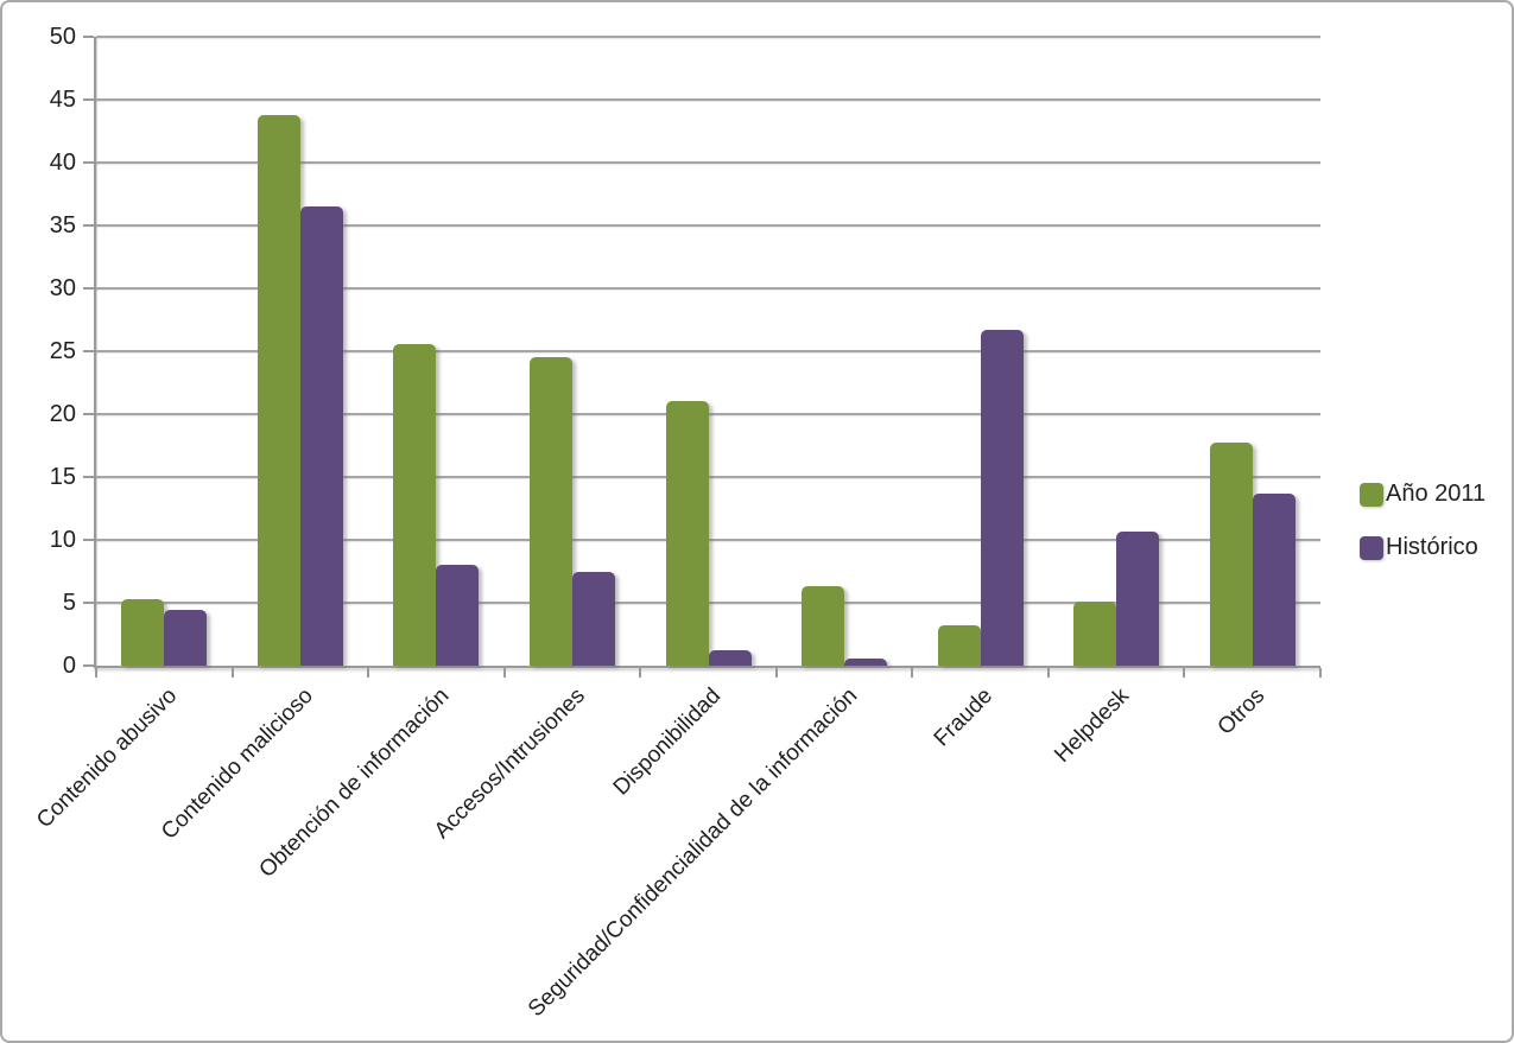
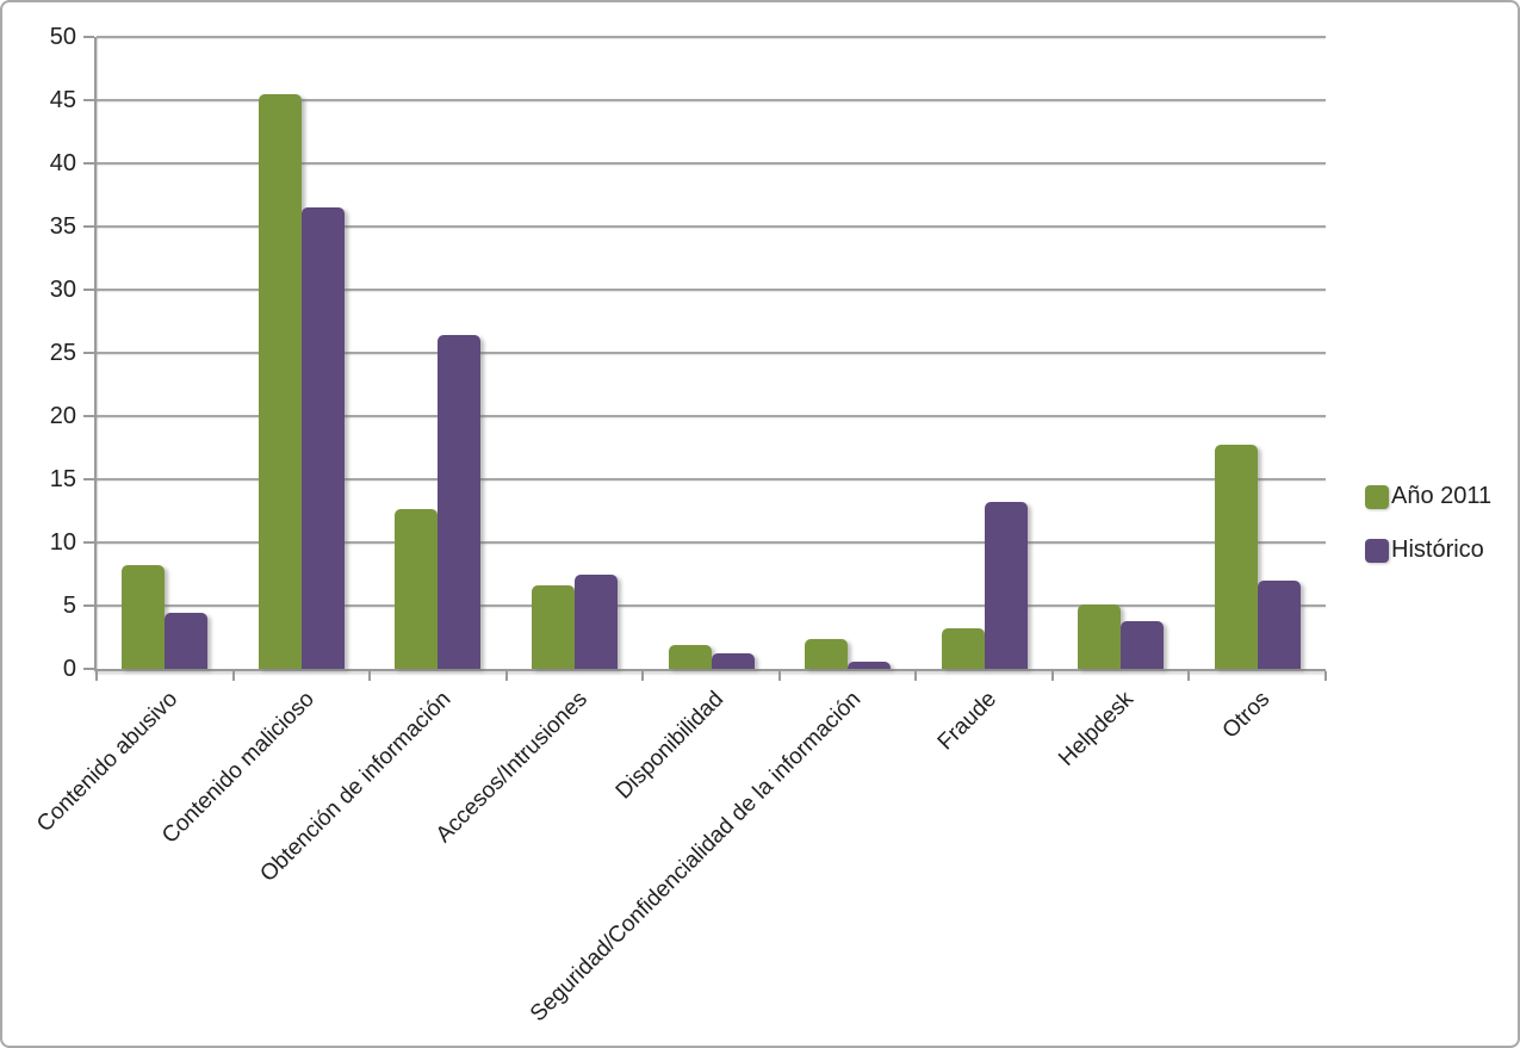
Año 2011/Contenido abusivo: 5.3 -> 8.2
Año 2011/Contenido malicioso: 43.8 -> 45.5
Año 2011/Obtención de información: 25.6 -> 12.6
Histórico/Obtención de información: 8.0 -> 26.4
Año 2011/Accesos/Intrusiones: 24.5 -> 6.6
Año 2011/Disponibilidad: 21.0 -> 1.9
Año 2011/Seguridad/Confidencialidad de la información: 6.3 -> 2.4
Histórico/Fraude: 26.7 -> 13.2
Histórico/Helpdesk: 10.7 -> 3.8
Histórico/Otros: 13.7 -> 7.0
